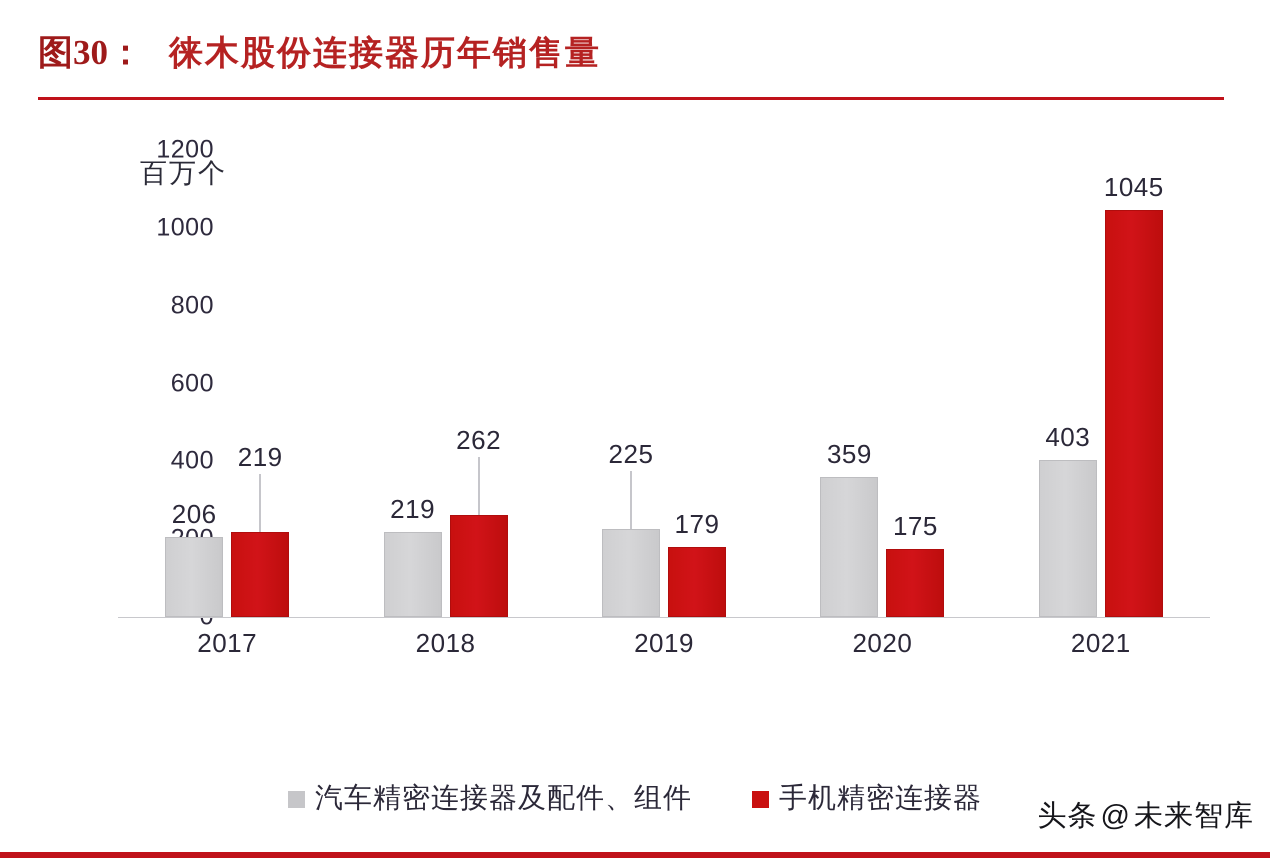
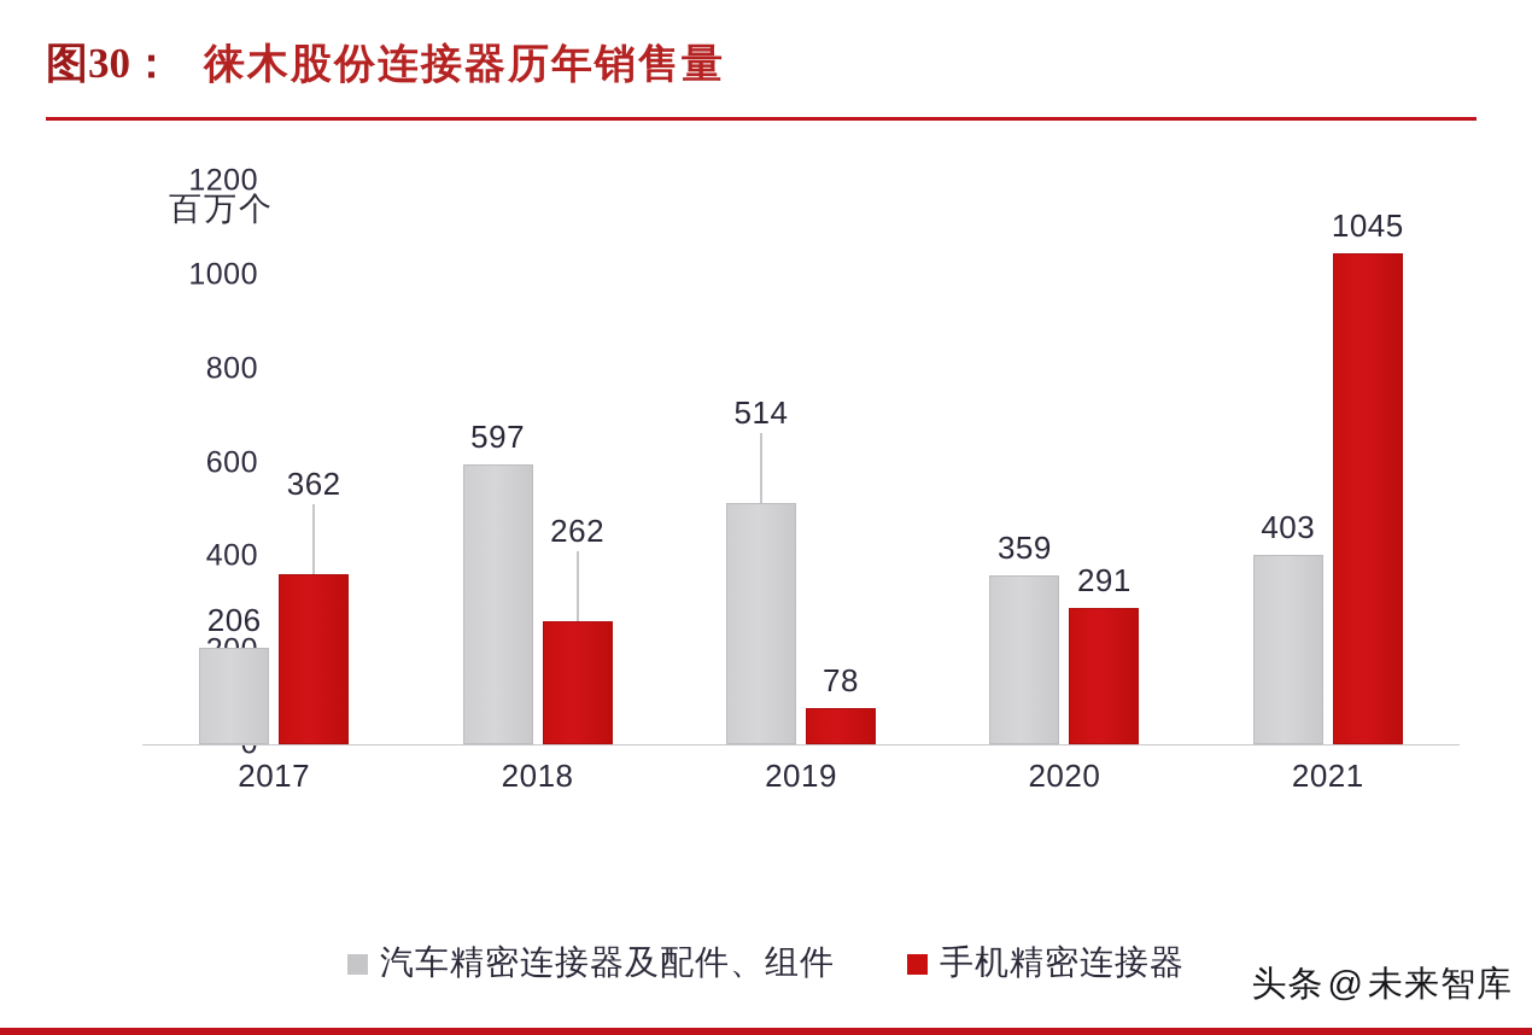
手机精密连接器/2017: 219 -> 362
汽车精密连接器及配件、组件/2018: 219 -> 597
汽车精密连接器及配件、组件/2019: 225 -> 514
手机精密连接器/2019: 179 -> 78
手机精密连接器/2020: 175 -> 291
